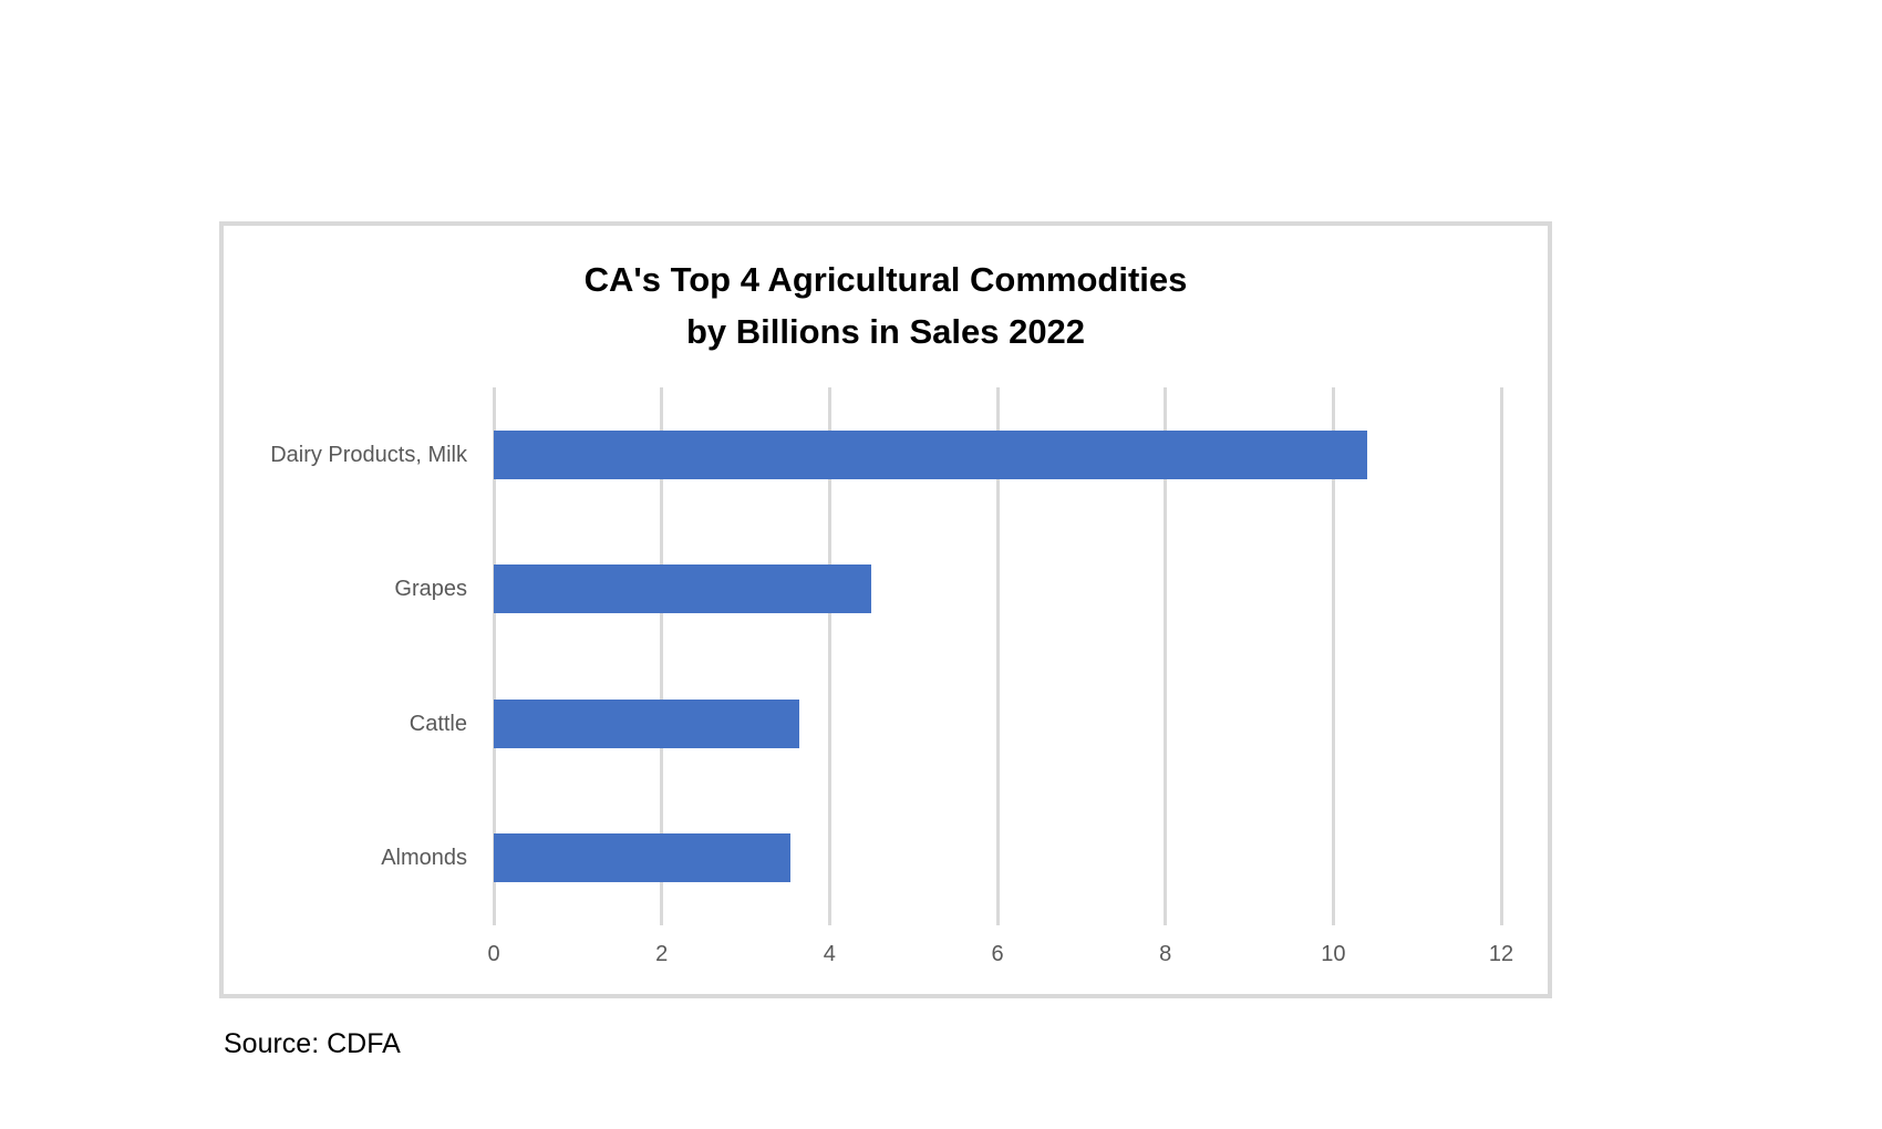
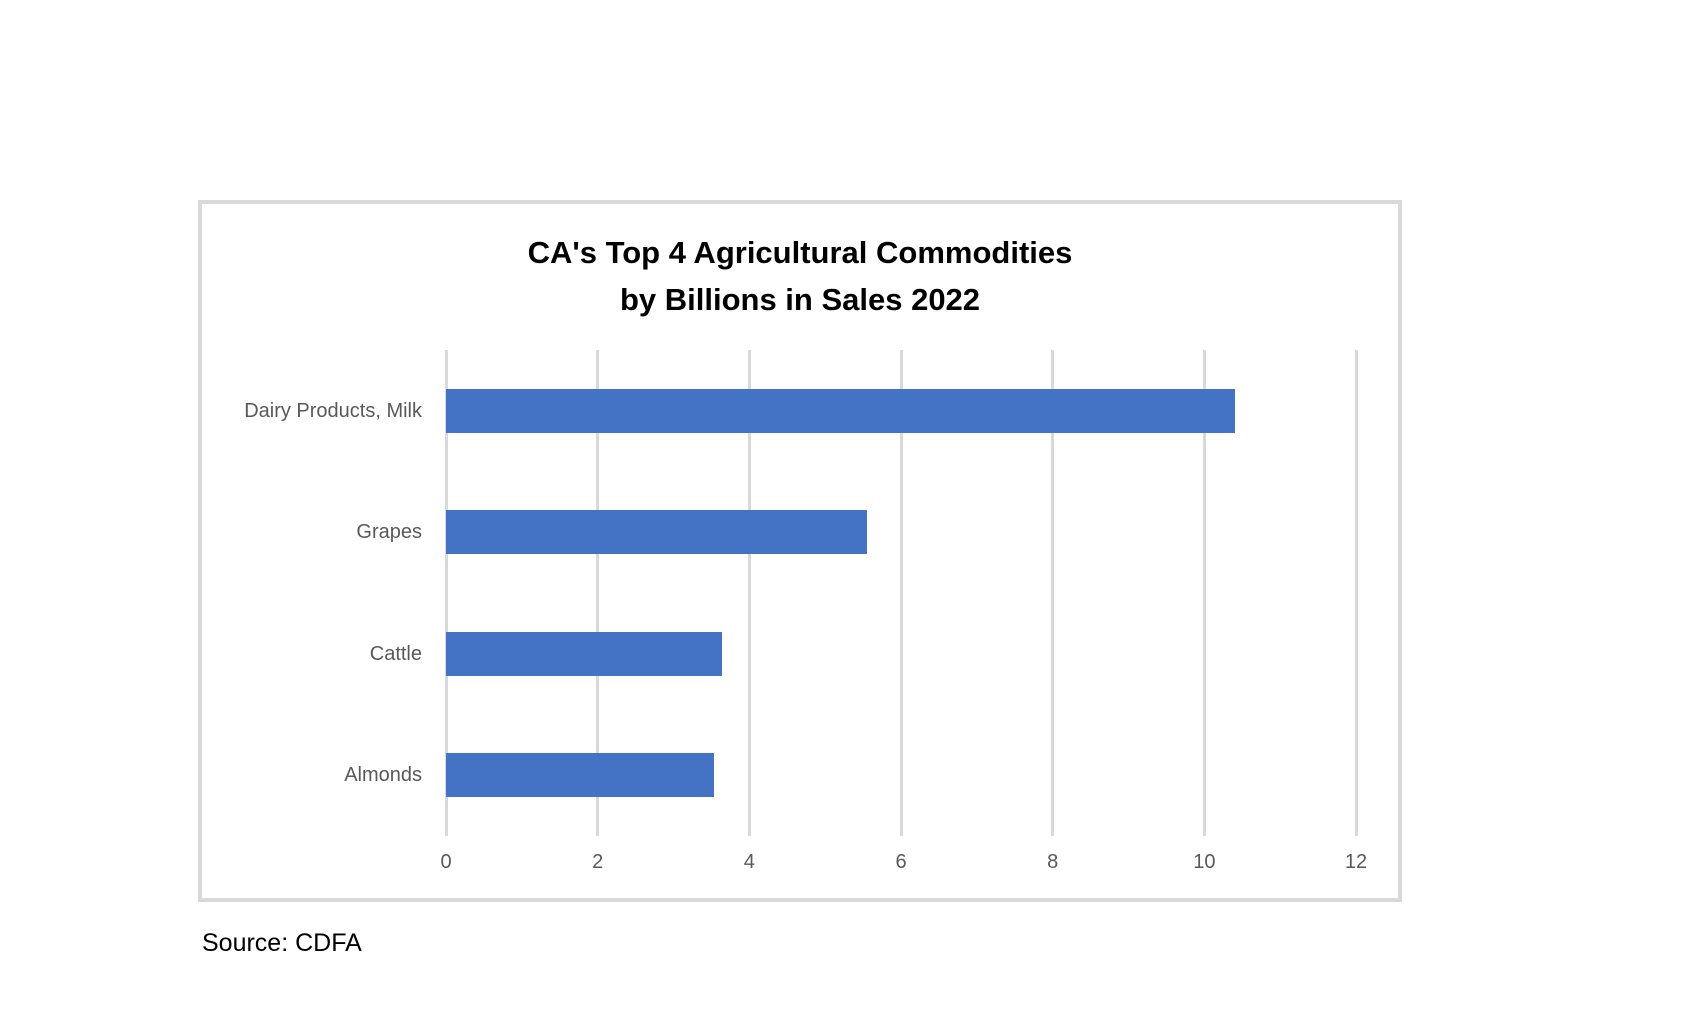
Grapes: 4.5 -> 5.5
